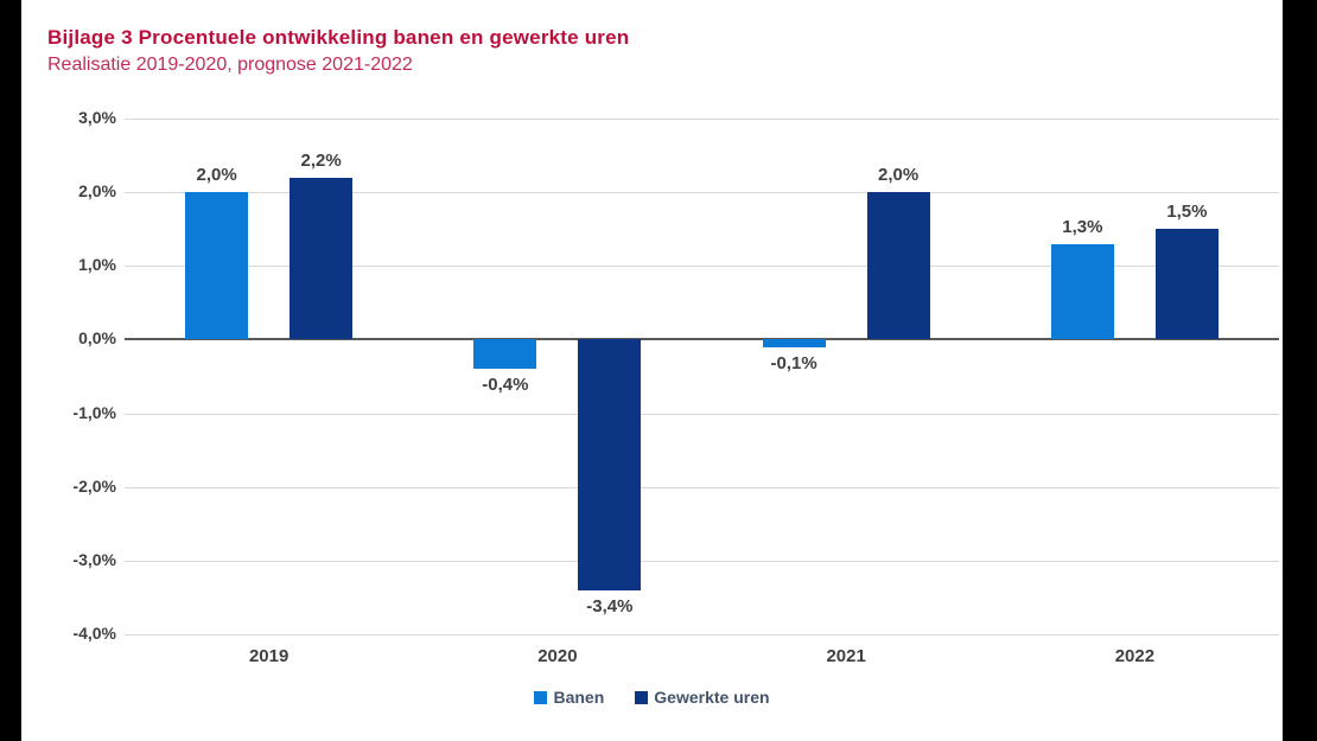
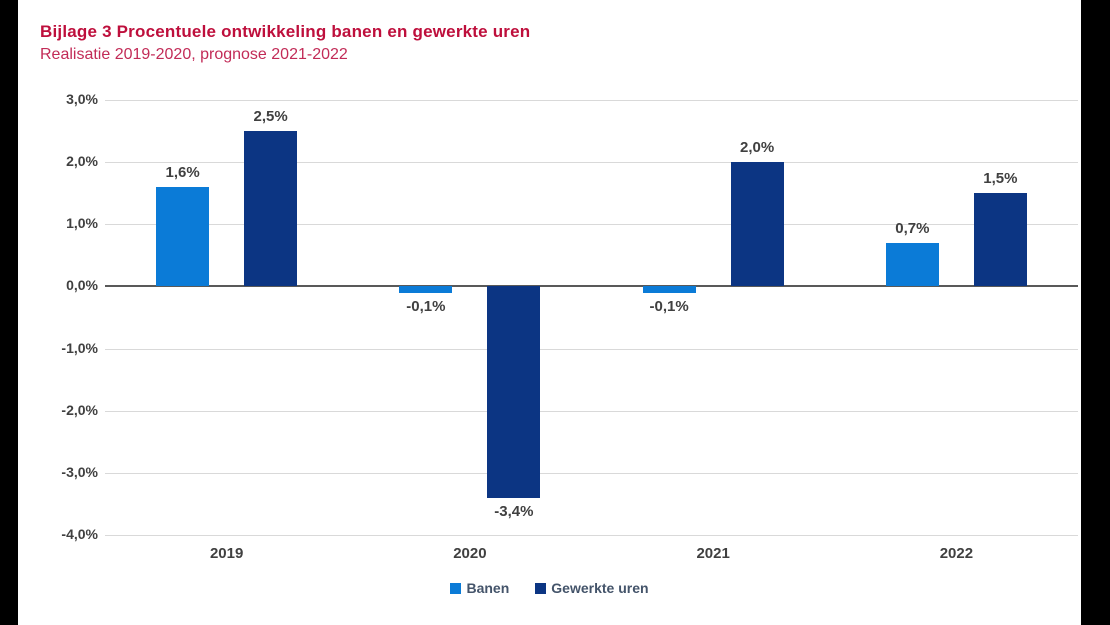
Banen/2019: 2,0% -> 1,6%
Gewerkte uren/2019: 2,2% -> 2,5%
Banen/2020: -0,4% -> -0,1%
Banen/2022: 1,3% -> 0,7%
